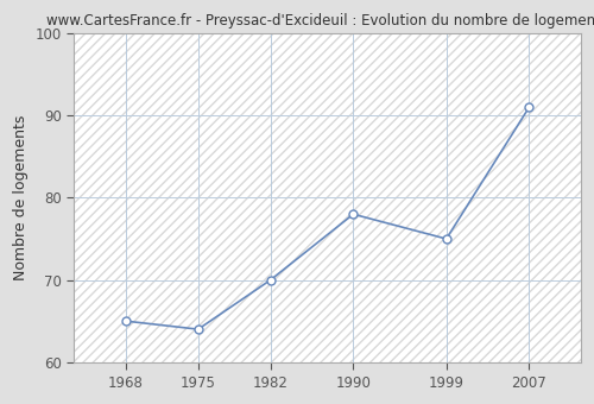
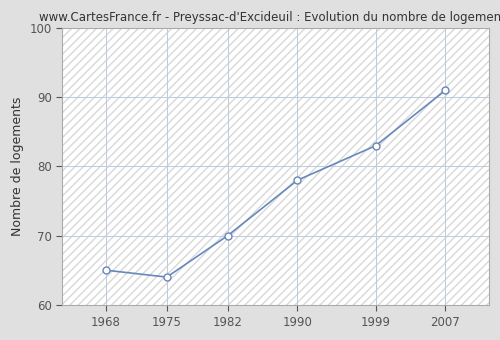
1999: 75 -> 83
